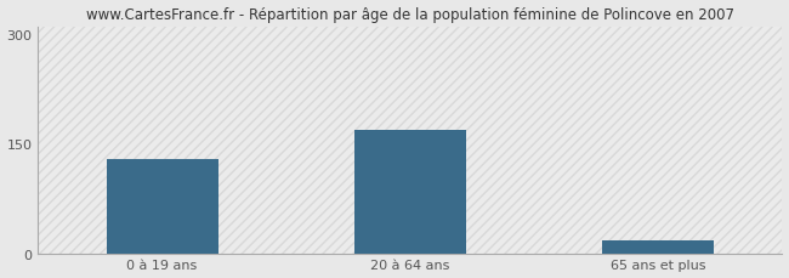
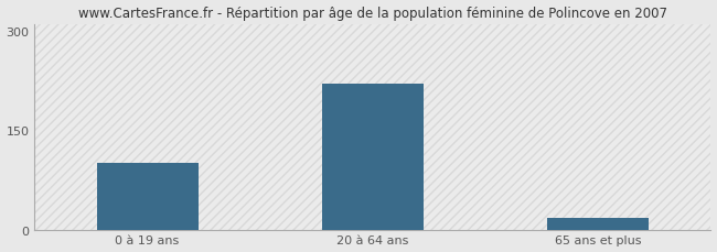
0 à 19 ans: 128 -> 100
20 à 64 ans: 169 -> 220
